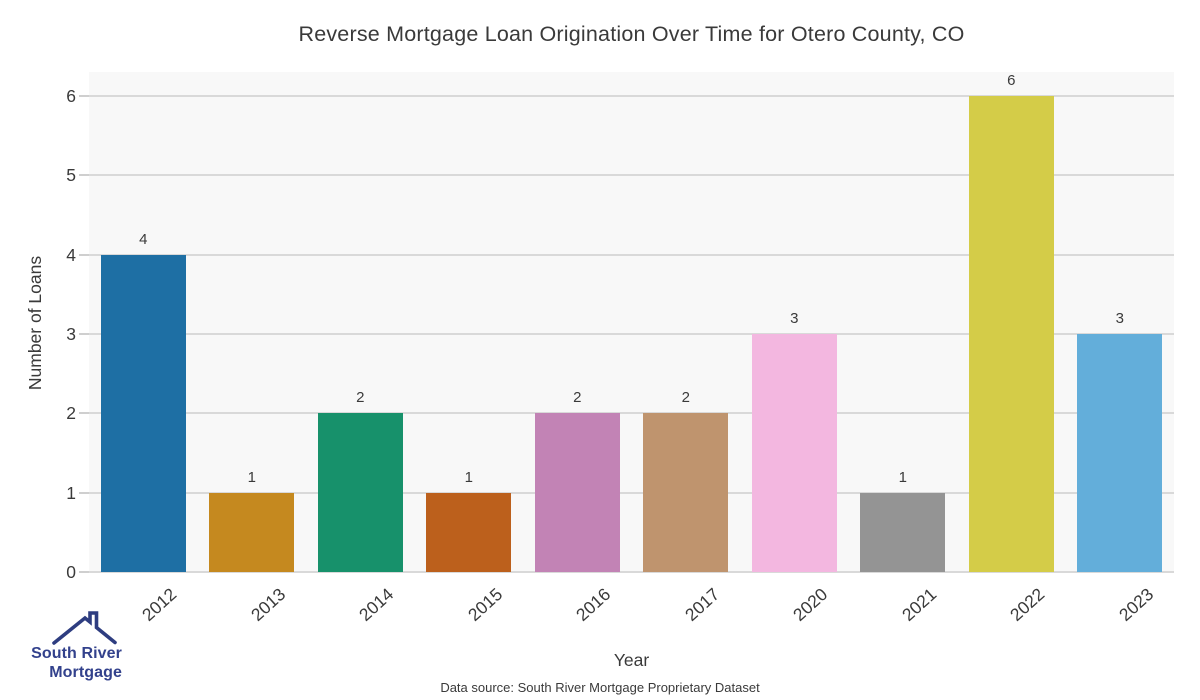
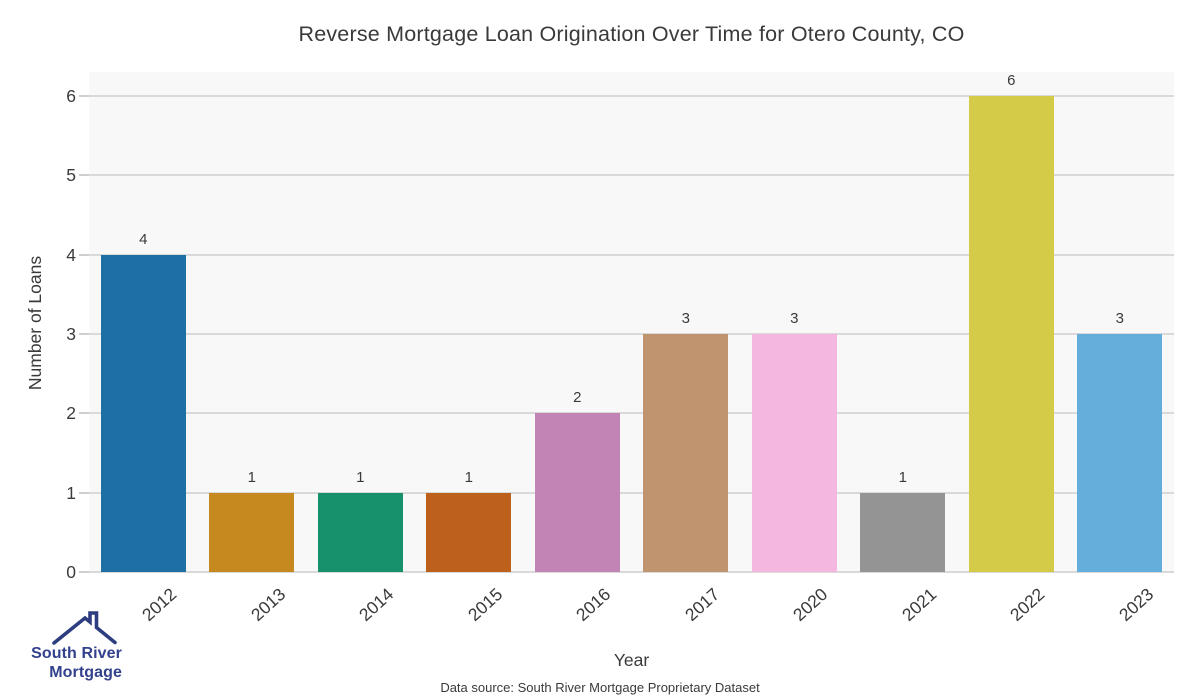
2014: 2 -> 1
2017: 2 -> 3
